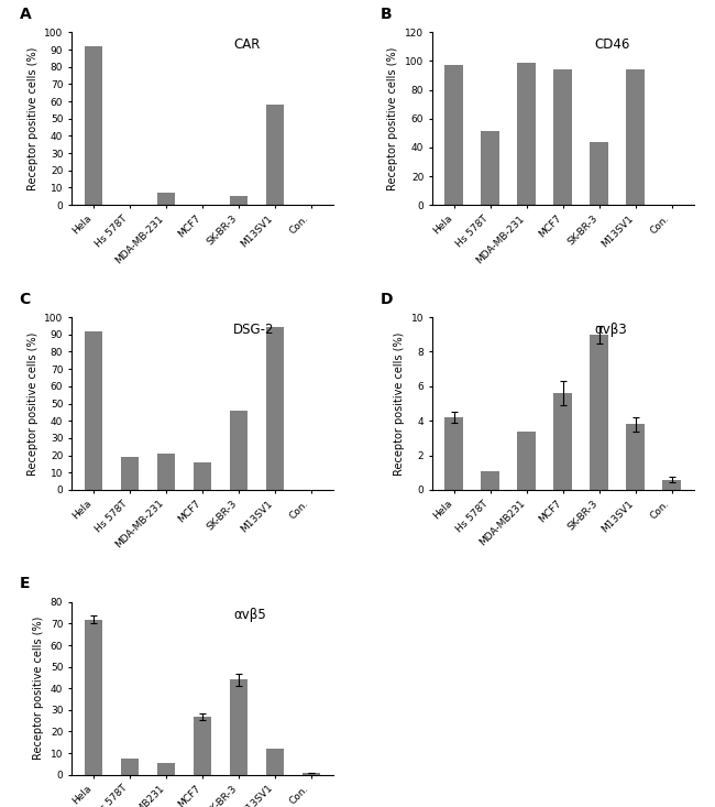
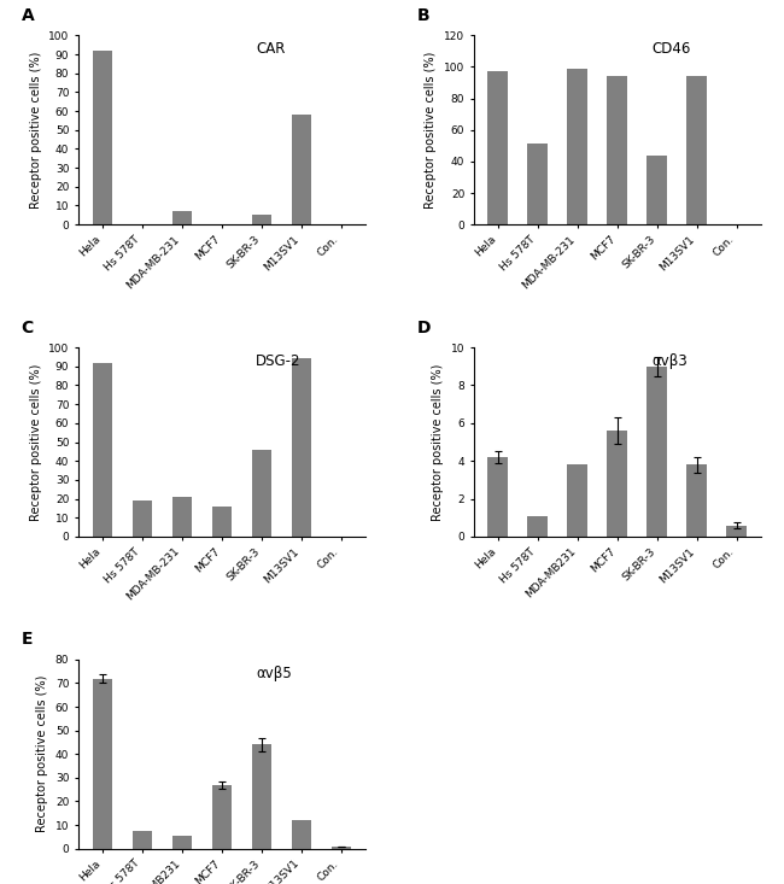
MDA-MB231: 3.4 -> 3.8
